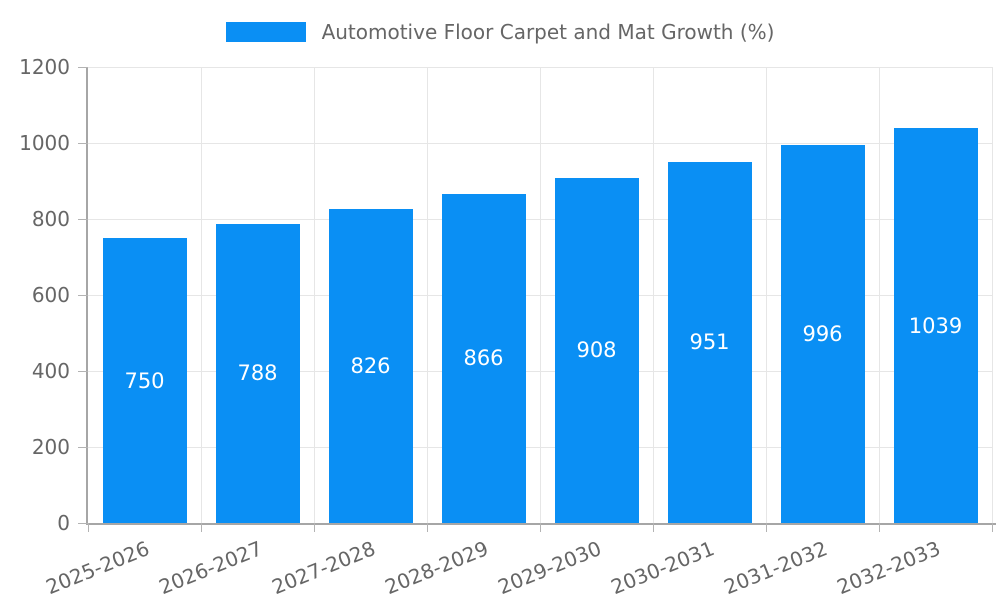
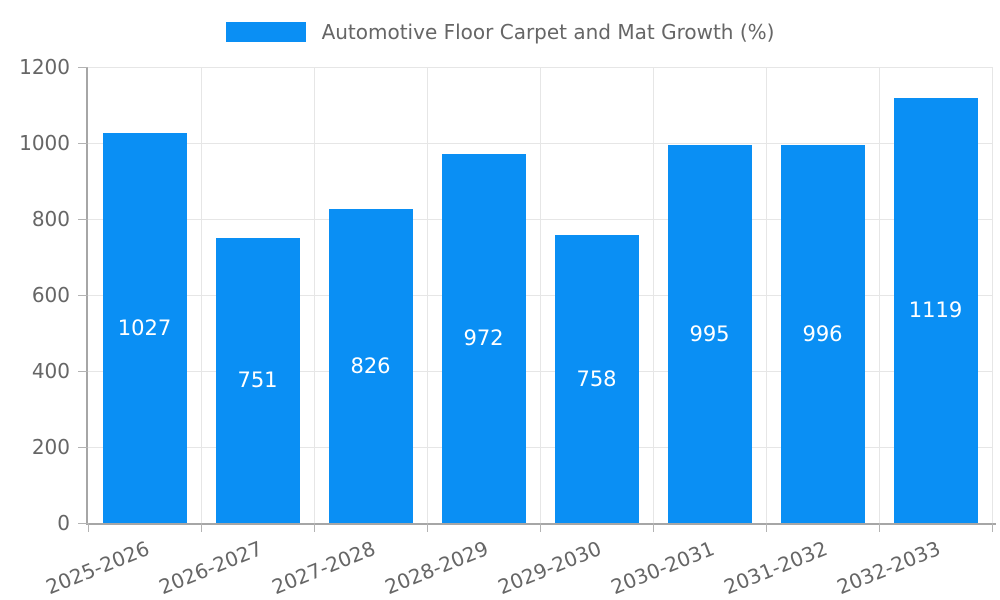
2025-2026: 750 -> 1027
2026-2027: 788 -> 751
2028-2029: 866 -> 972
2029-2030: 908 -> 758
2030-2031: 951 -> 995
2032-2033: 1039 -> 1119
